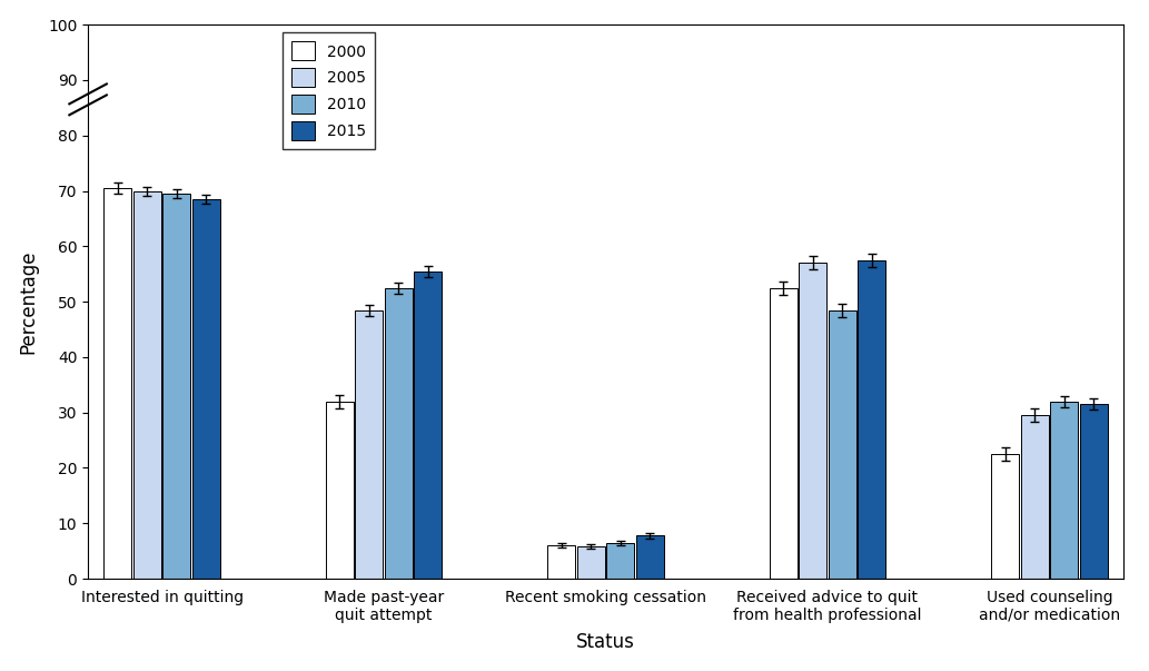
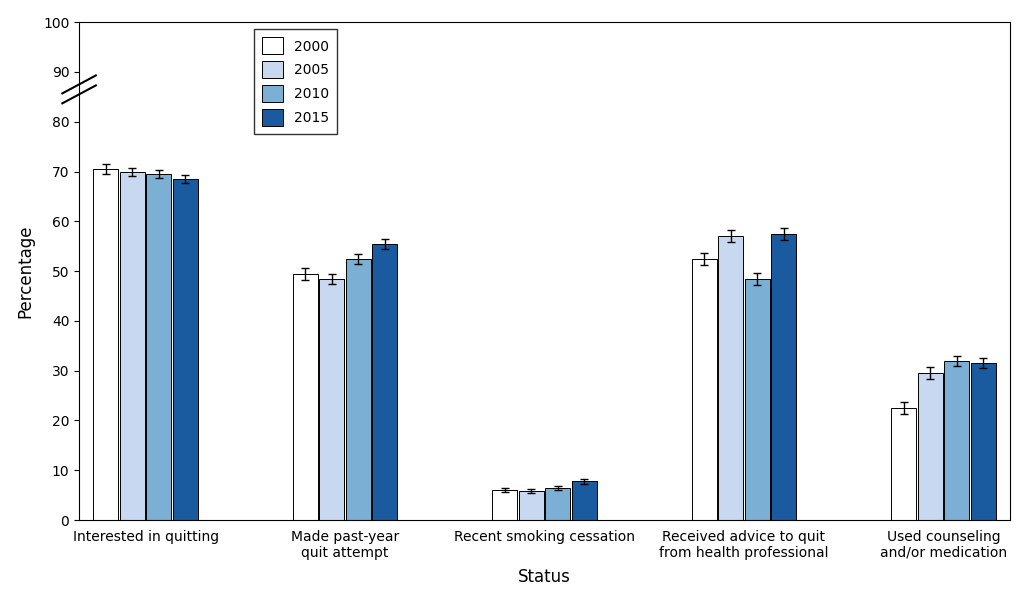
2000/Made past-year quit attempt: 32.0 -> 49.5
